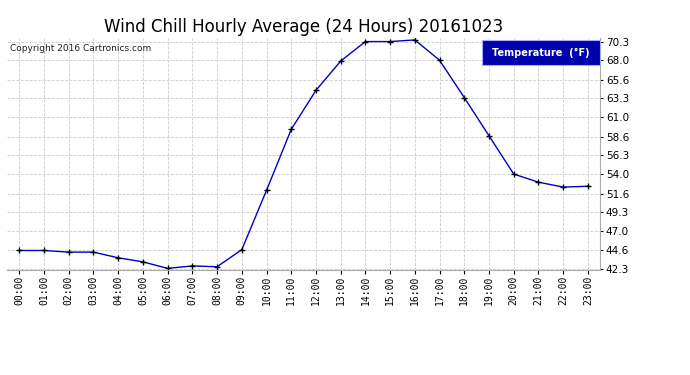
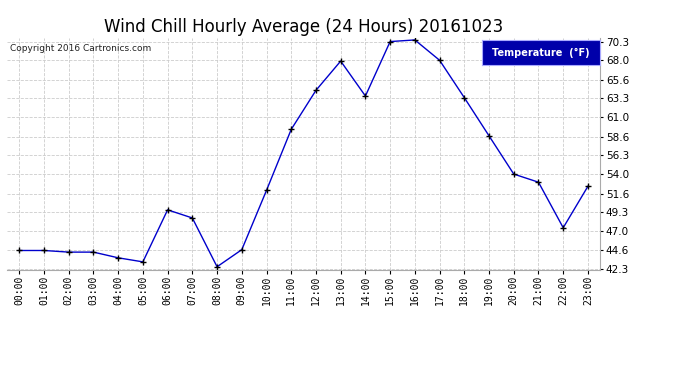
06:00: 42.4 -> 49.6
07:00: 42.7 -> 48.6
14:00: 70.3 -> 63.6
22:00: 52.4 -> 47.4
